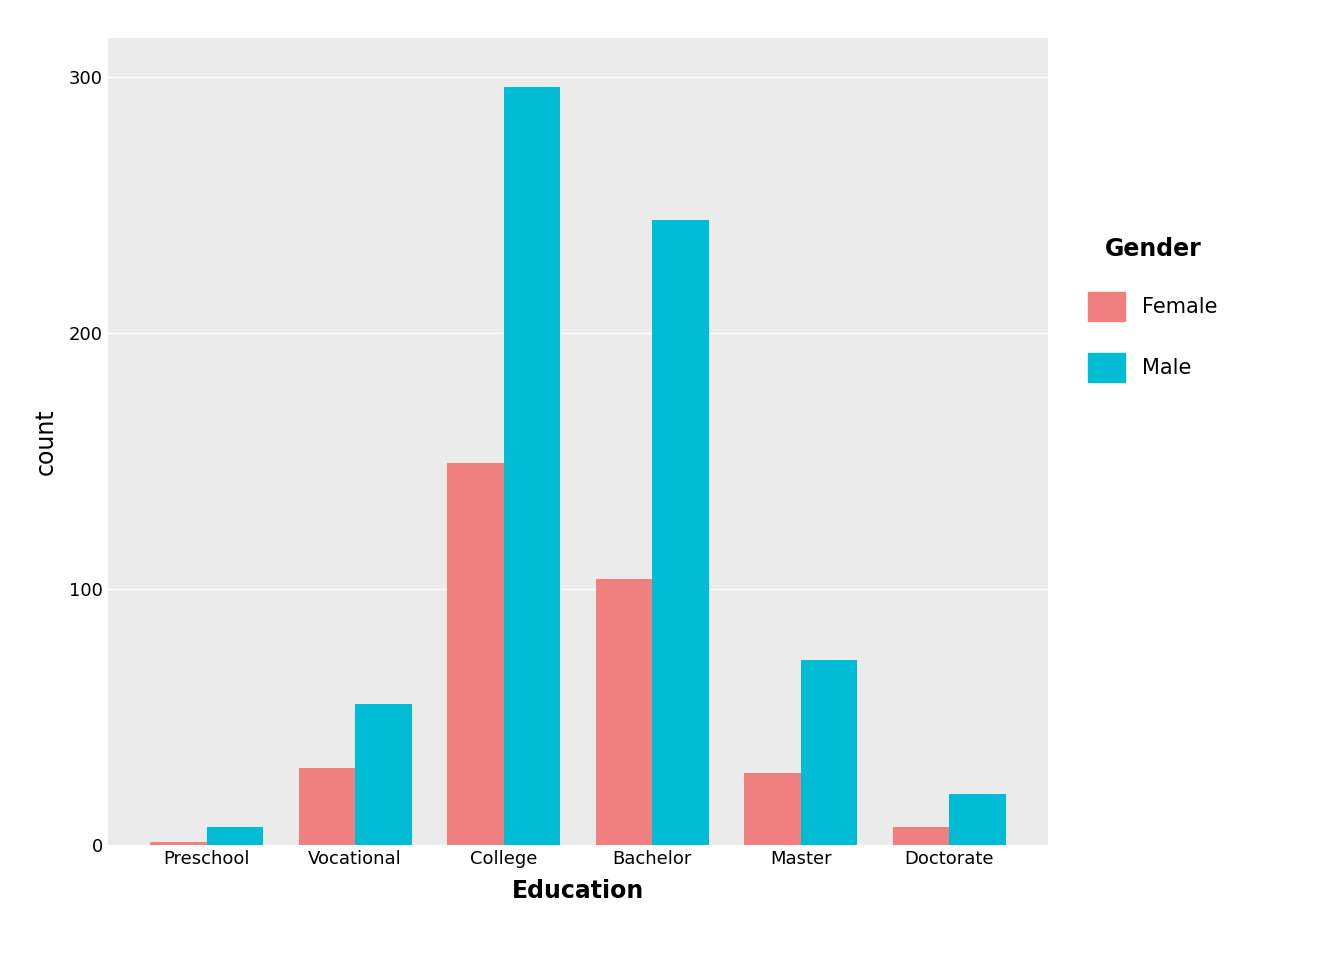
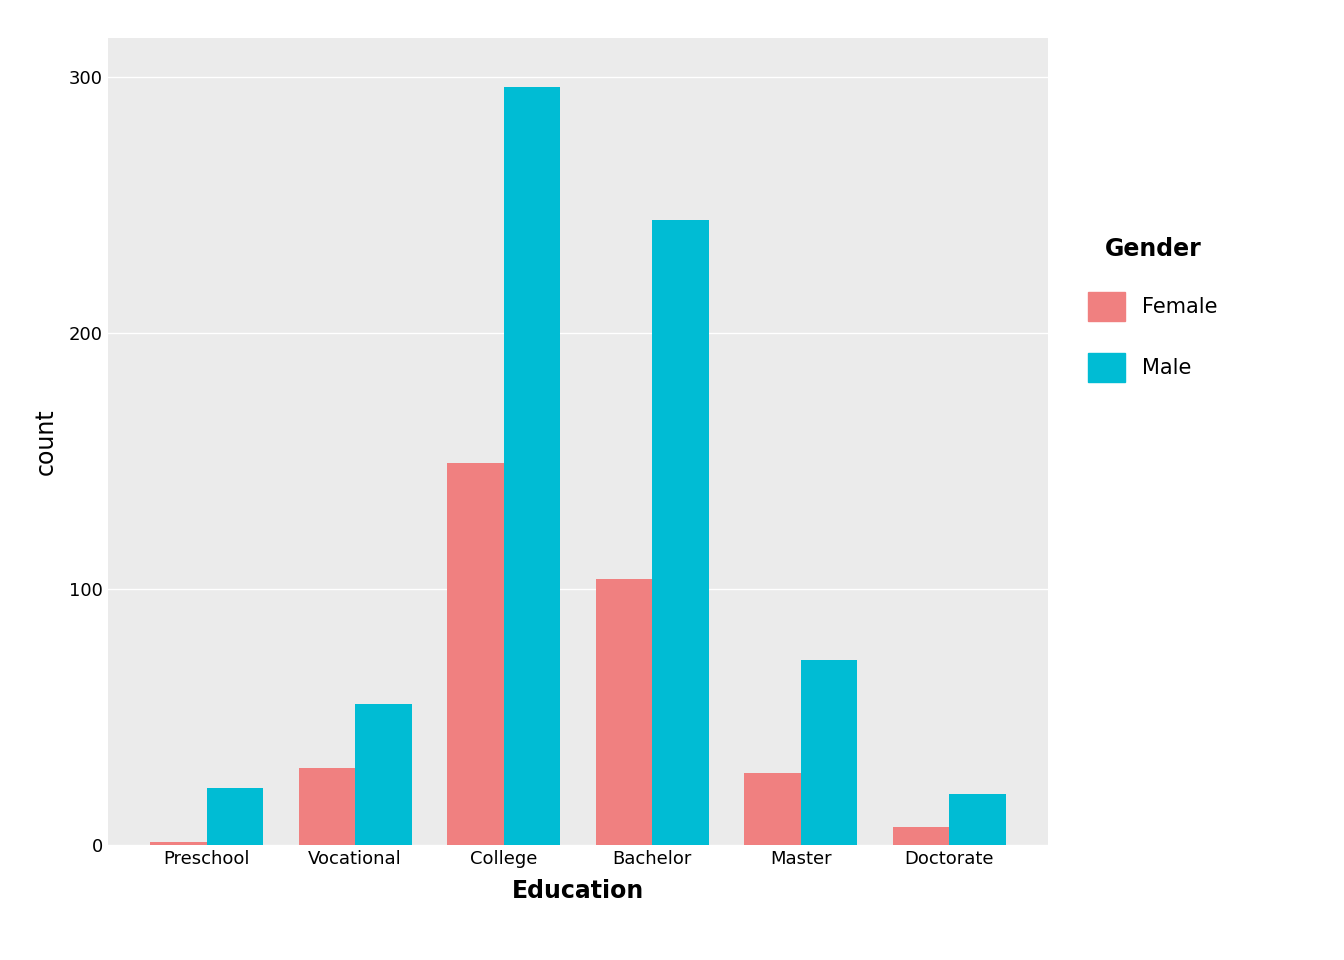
Male/Preschool: 7 -> 22
